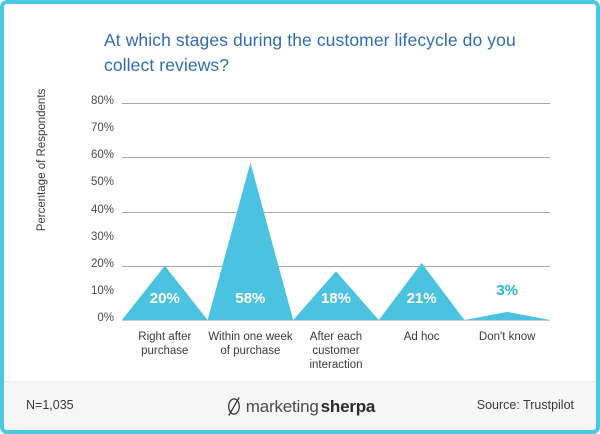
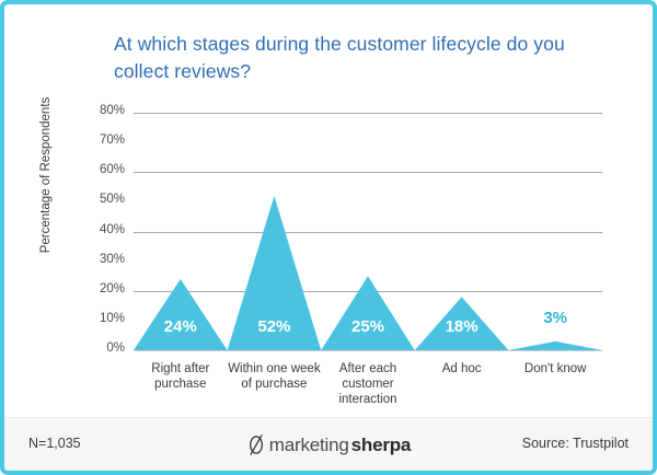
Right after purchase: 20% -> 24%
Within one week of purchase: 58% -> 52%
After each customer interaction: 18% -> 25%
Ad hoc: 21% -> 18%
